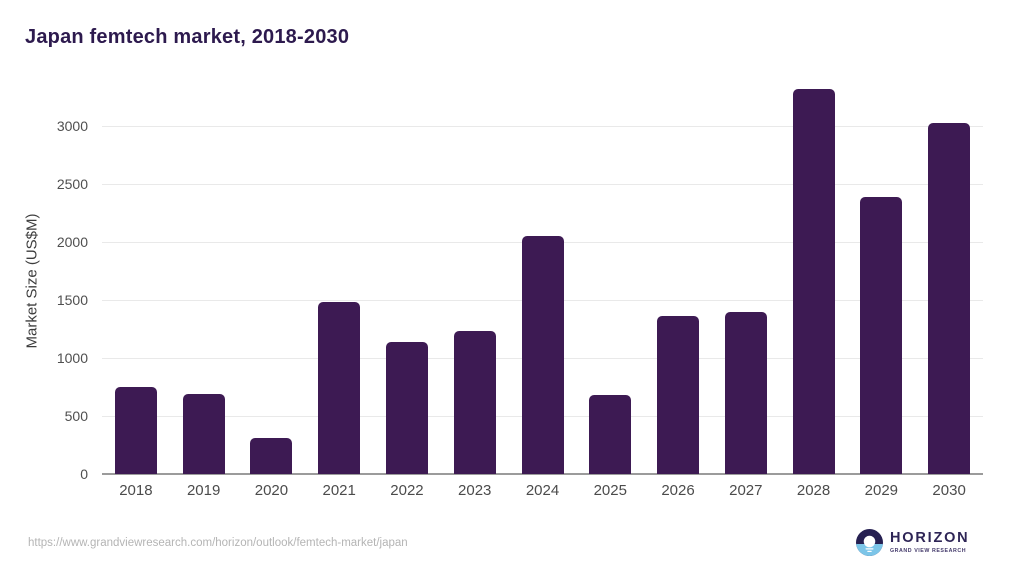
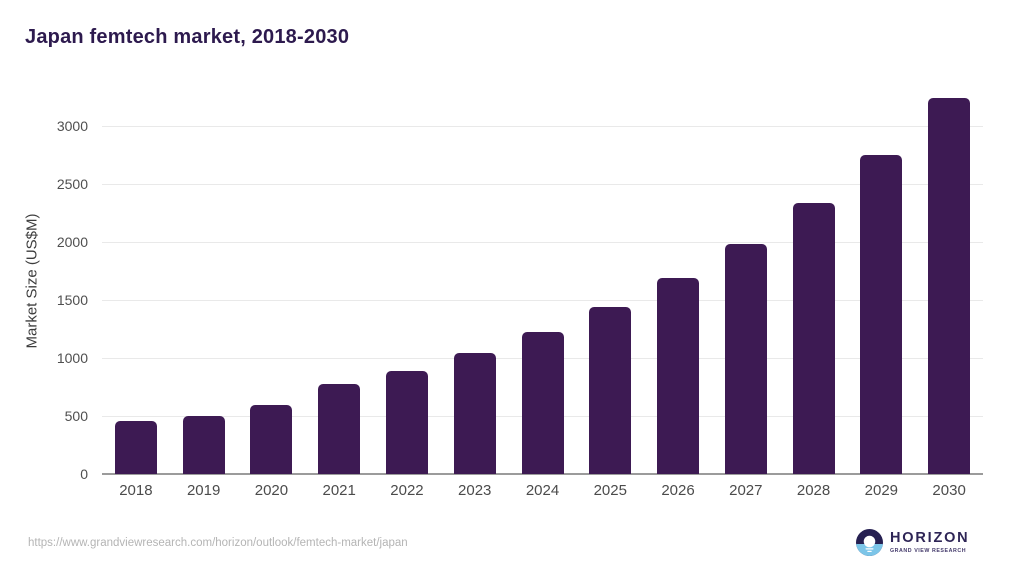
2018: 750 -> 460
2019: 690 -> 500
2020: 310 -> 600
2021: 1480 -> 780
2022: 1140 -> 890
2023: 1230 -> 1040
2024: 2050 -> 1220
2025: 680 -> 1440
2026: 1360 -> 1690
2027: 1400 -> 1980
2028: 3320 -> 2340
2029: 2390 -> 2750
2030: 3030 -> 3240
